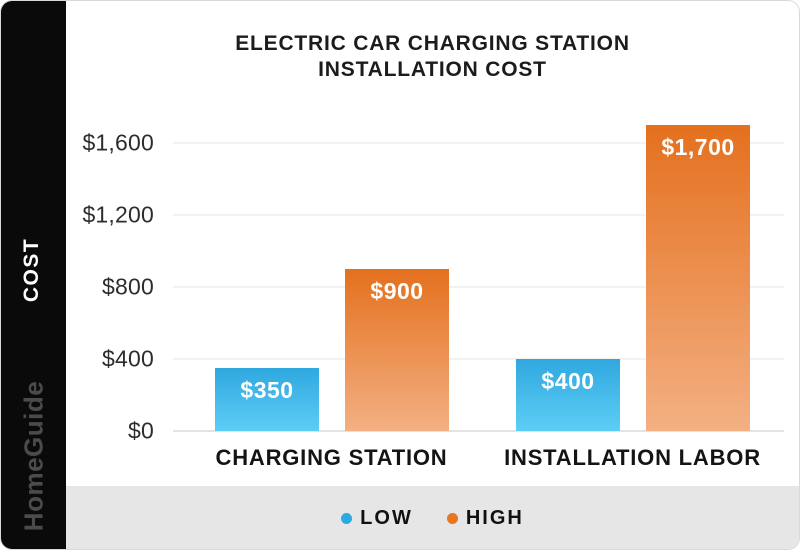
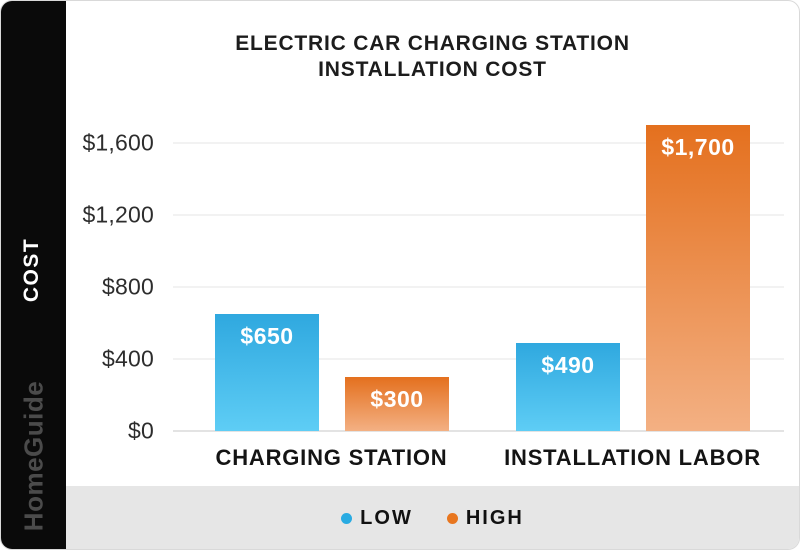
LOW/CHARGING STATION: $350 -> $650
HIGH/CHARGING STATION: $900 -> $300
LOW/INSTALLATION LABOR: $400 -> $490
